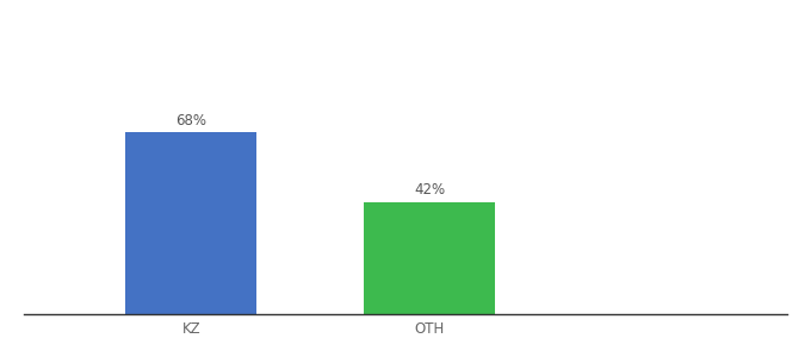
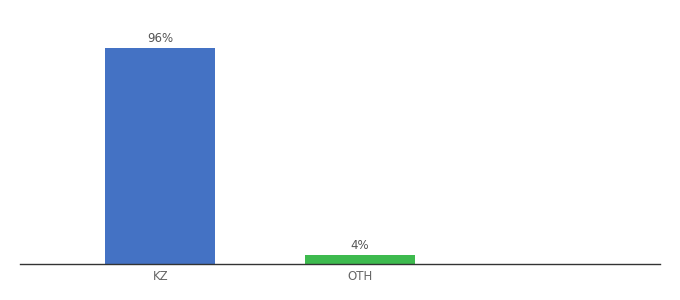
KZ: 68% -> 96%
OTH: 42% -> 4%
